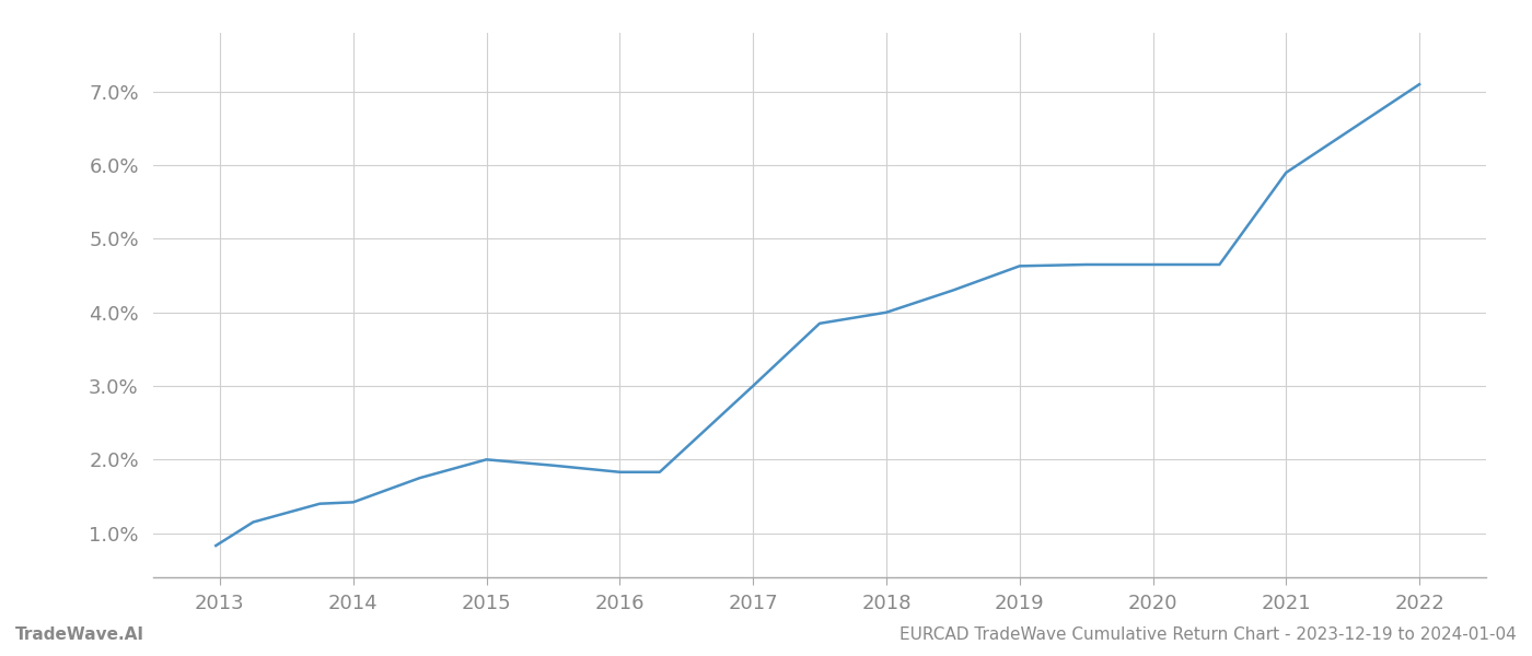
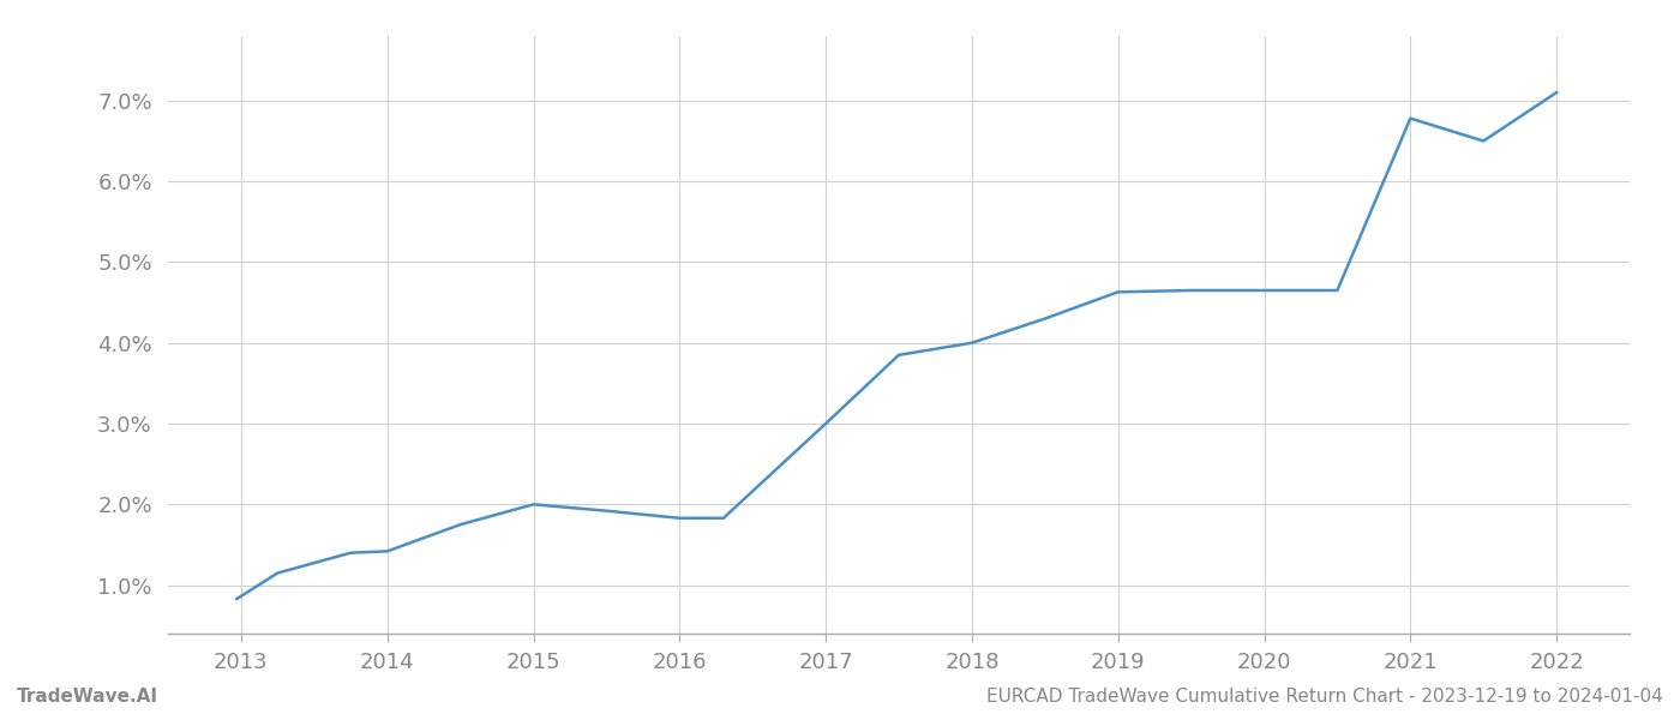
2021: 5.90% -> 6.78%
